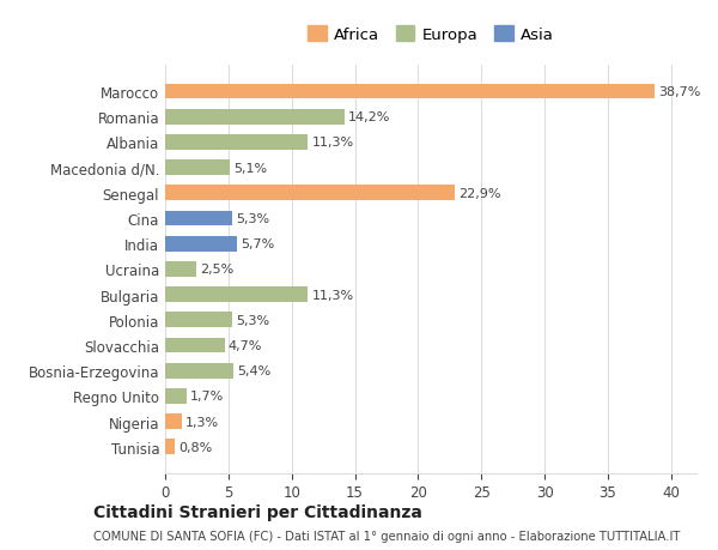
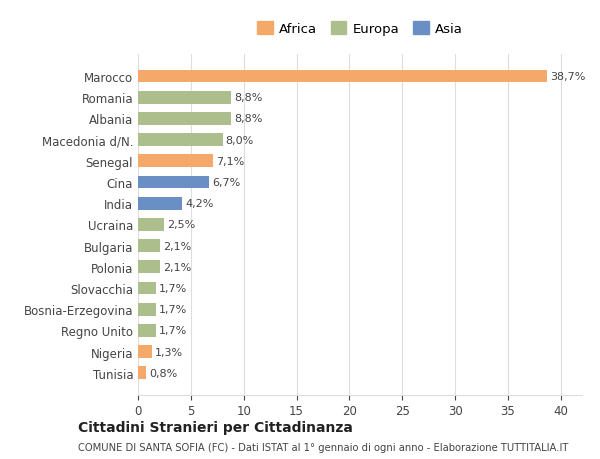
Romania: 14,2% -> 8,8%
Albania: 11,3% -> 8,8%
Macedonia d/N.: 5,1% -> 8,0%
Senegal: 22,9% -> 7,1%
Cina: 5,3% -> 6,7%
India: 5,7% -> 4,2%
Bulgaria: 11,3% -> 2,1%
Polonia: 5,3% -> 2,1%
Slovacchia: 4,7% -> 1,7%
Bosnia-Erzegovina: 5,4% -> 1,7%
